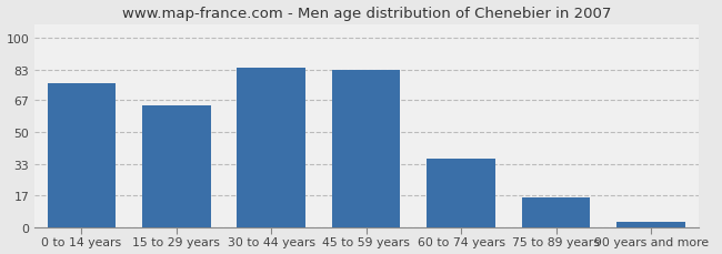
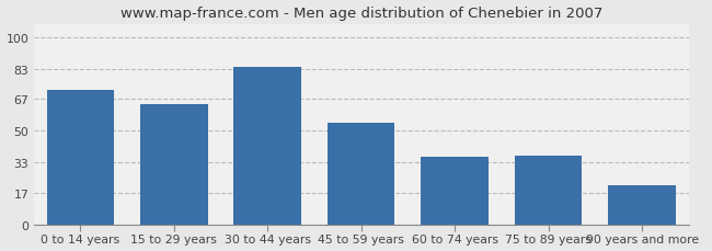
0 to 14 years: 76 -> 72
45 to 59 years: 83 -> 54
75 to 89 years: 16 -> 37
90 years and more: 3 -> 21
